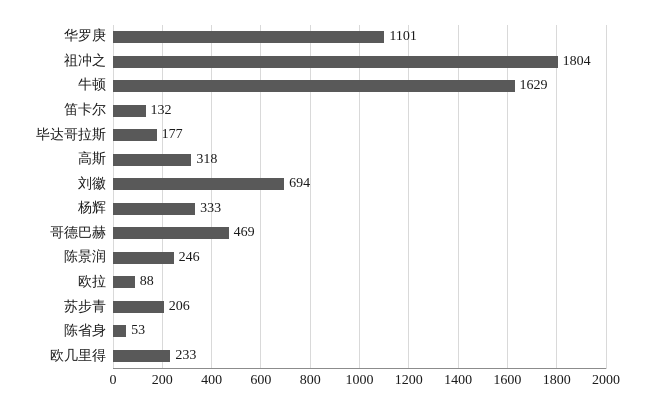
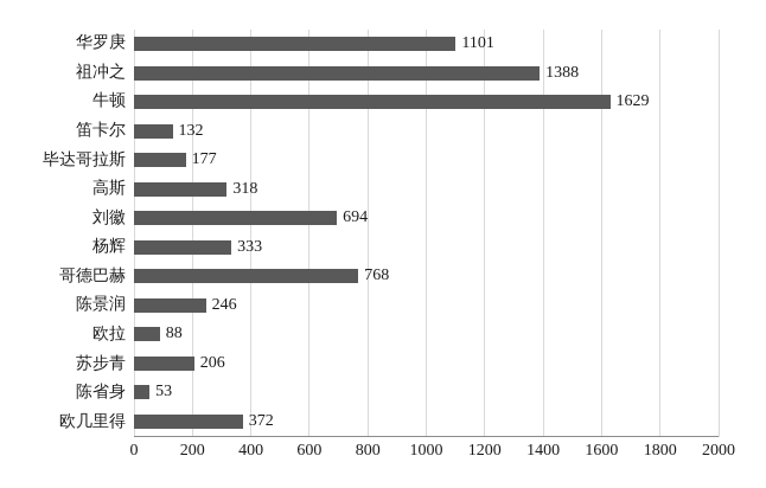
祖冲之: 1804 -> 1388
哥德巴赫: 469 -> 768
欧几里得: 233 -> 372
